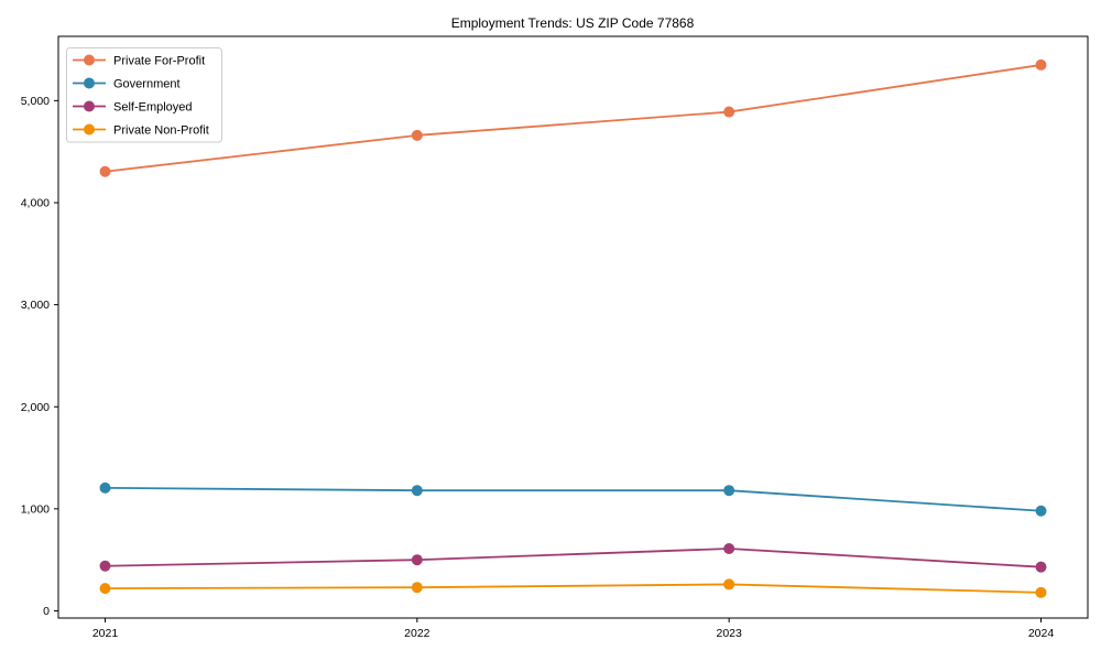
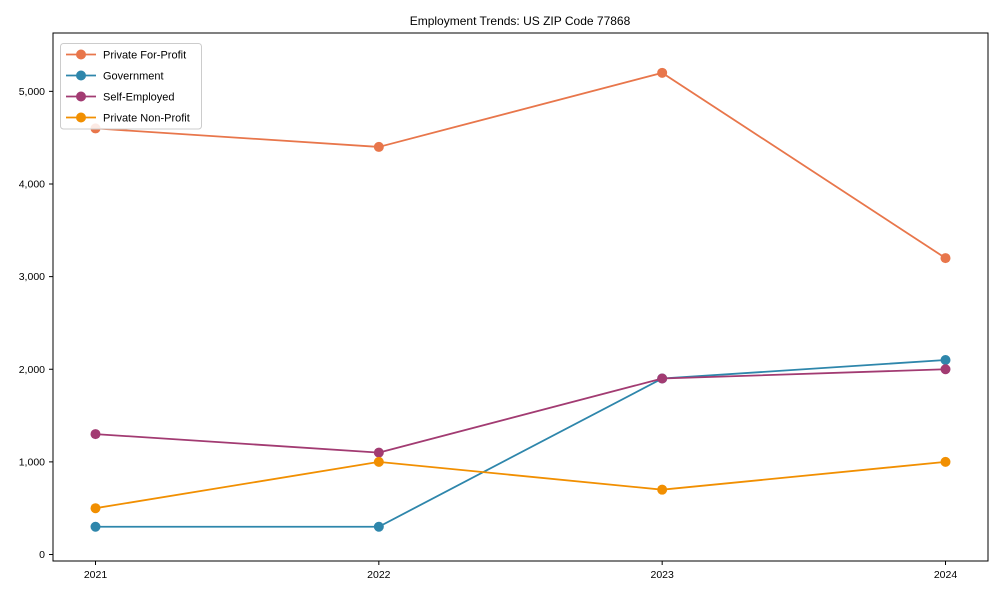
Private For-Profit/2021: 4300 -> 4600
Government/2021: 1200 -> 300
Self-Employed/2021: 400 -> 1300
Private Non-Profit/2021: 200 -> 500
Private For-Profit/2022: 4700 -> 4400
Government/2022: 1200 -> 300
Self-Employed/2022: 500 -> 1100
Private Non-Profit/2022: 200 -> 1000
Private For-Profit/2023: 4900 -> 5200
Government/2023: 1200 -> 1900
Self-Employed/2023: 600 -> 1900
Private Non-Profit/2023: 300 -> 700
Private For-Profit/2024: 5400 -> 3200
Government/2024: 1000 -> 2100
Self-Employed/2024: 400 -> 2000
Private Non-Profit/2024: 200 -> 1000
